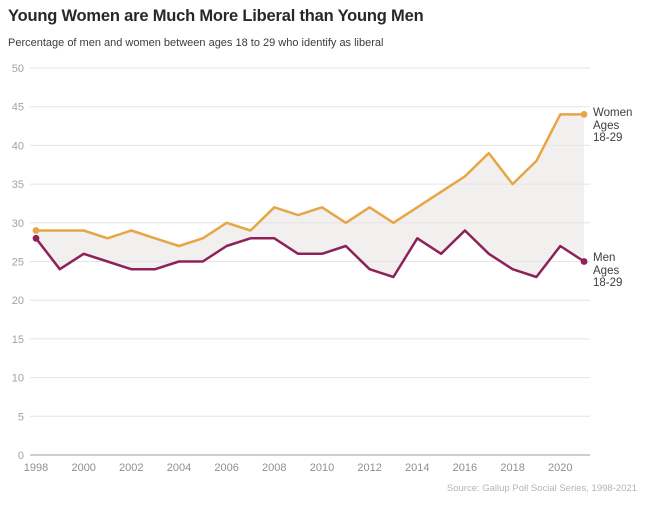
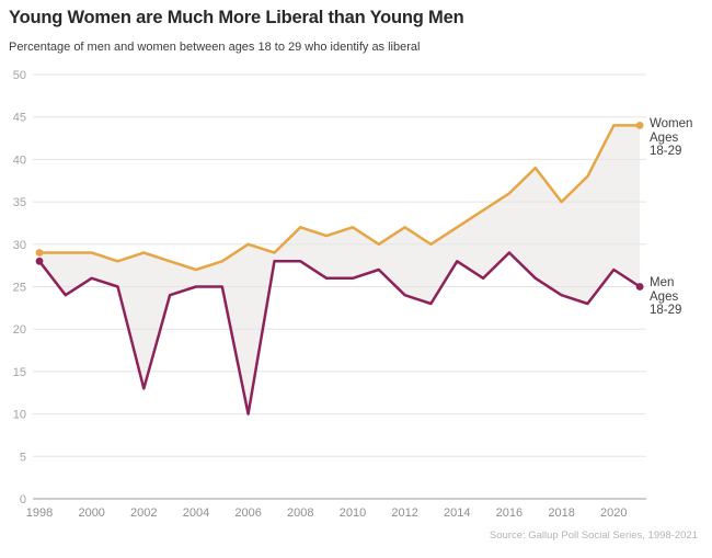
Men Ages 18-29/2002: 24 -> 13
Men Ages 18-29/2006: 27 -> 10
